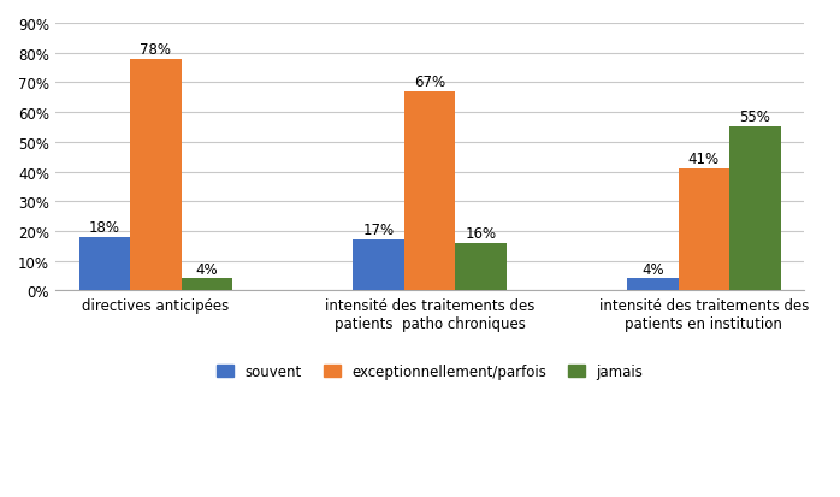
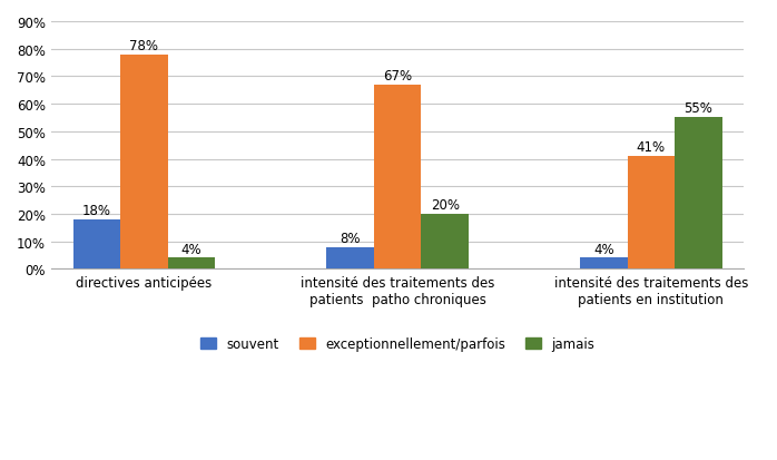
souvent/intensité des traitements des patients patho chroniques: 17% -> 8%
jamais/intensité des traitements des patients patho chroniques: 16% -> 20%
